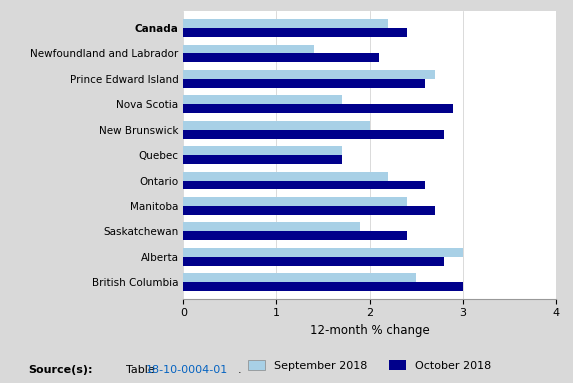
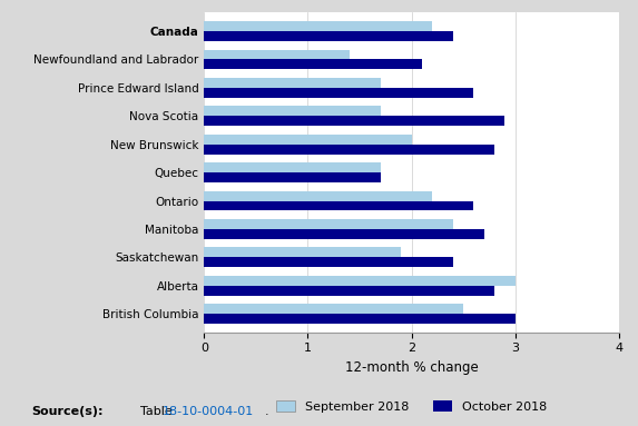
September 2018/Prince Edward Island: 2.7 -> 1.7
